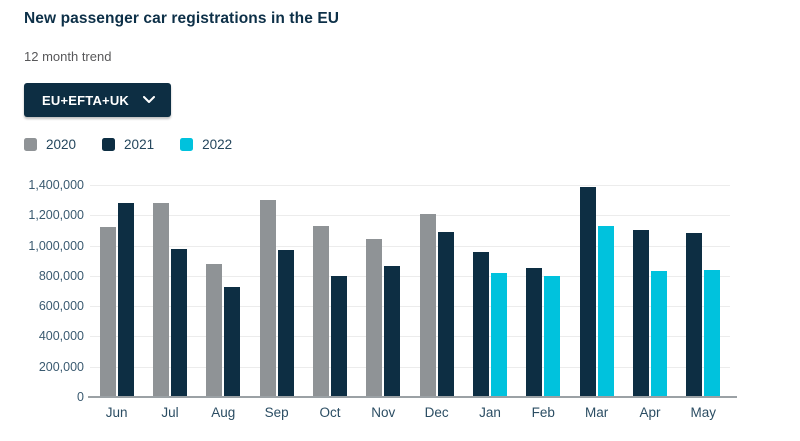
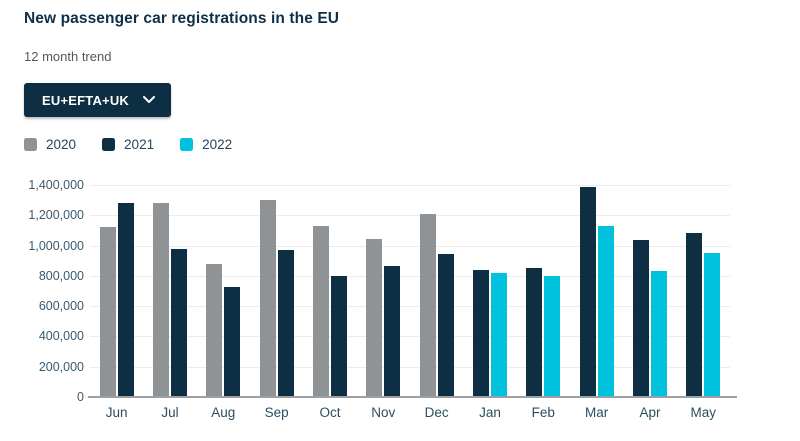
2021/Dec: 1090000 -> 950000
2021/Jan: 960000 -> 840000
2021/Apr: 1100000 -> 1040000
2022/May: 840000 -> 950000
